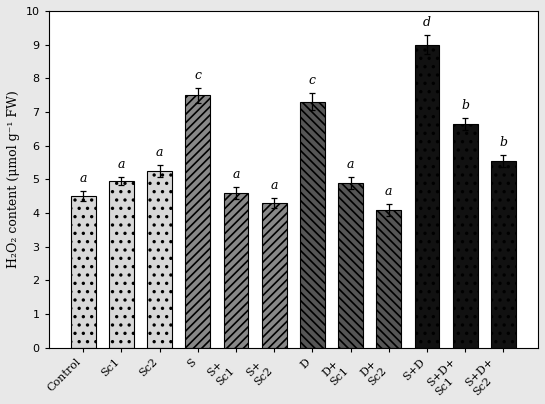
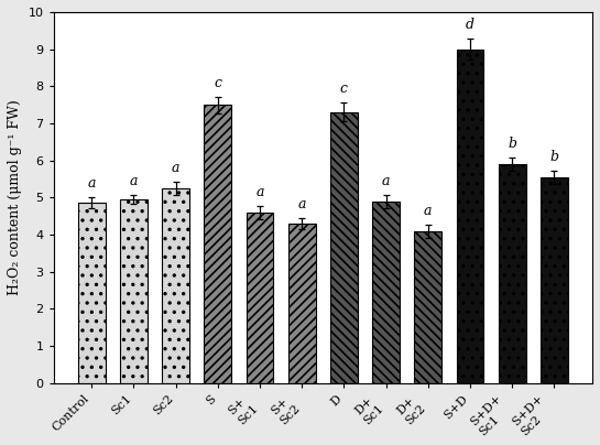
Control: 4.50 -> 4.85
S+D+ Sc1: 6.65 -> 5.90
